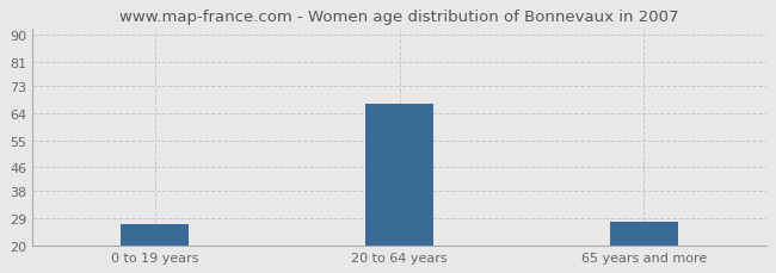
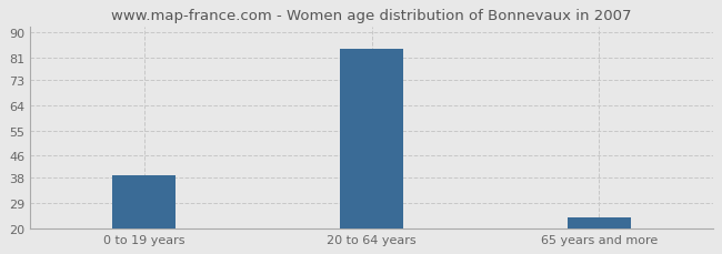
0 to 19 years: 27 -> 39
20 to 64 years: 67 -> 84
65 years and more: 28 -> 24
